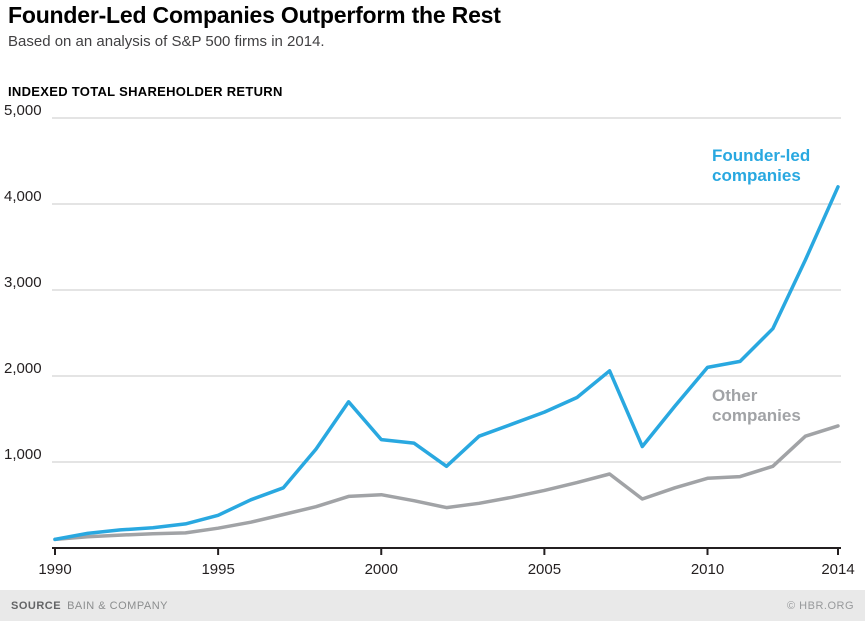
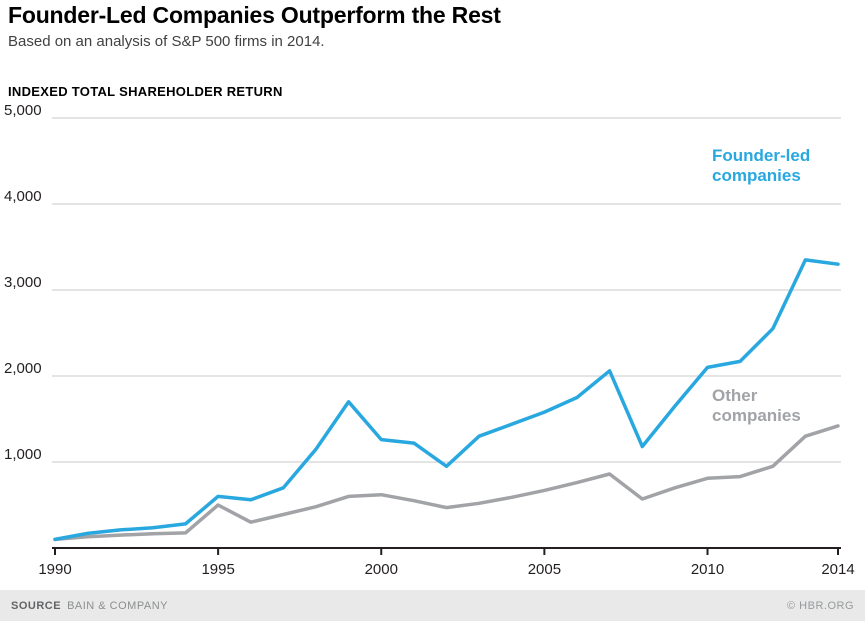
Founder-led companies/1995: 400 -> 600
Other companies/1995: 200 -> 500
Founder-led companies/2014: 4200 -> 3300
